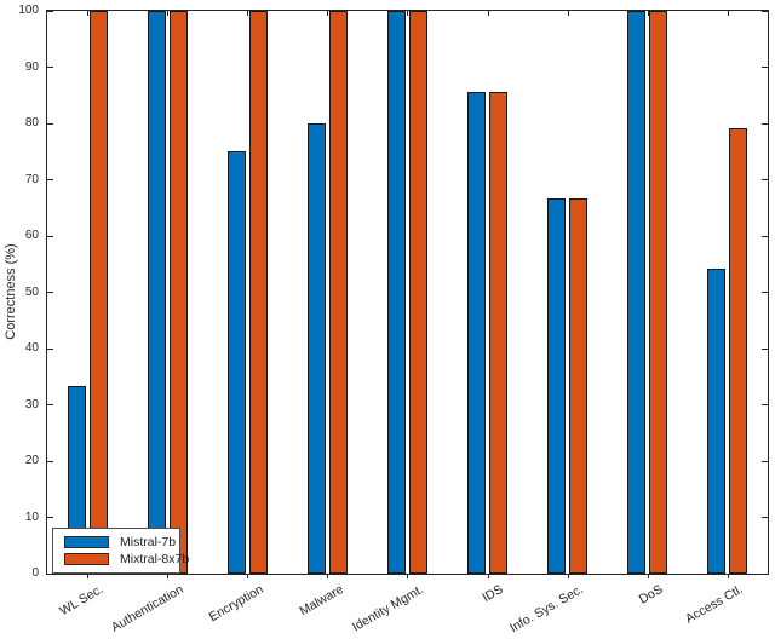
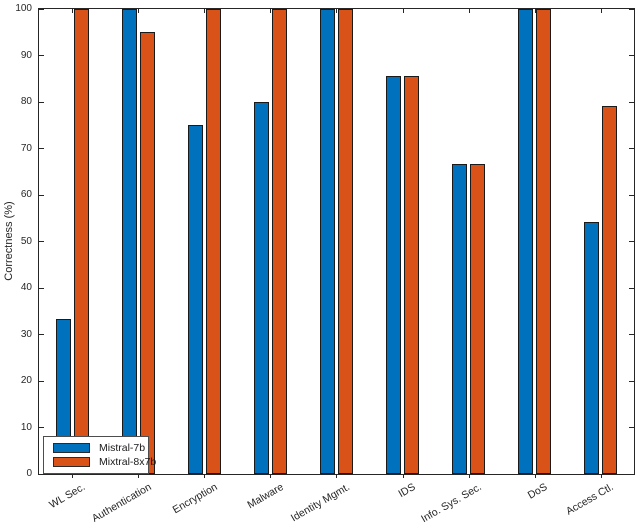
Mixtral-8x7b/Authentication: 100 -> 95
